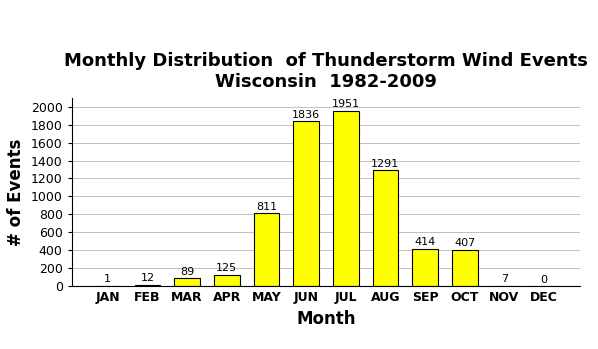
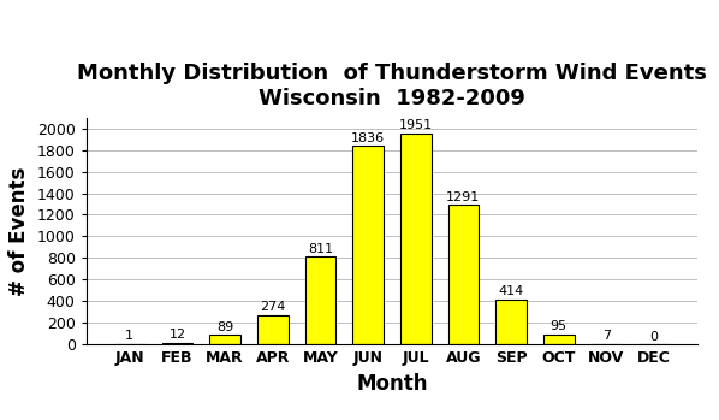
APR: 125 -> 274
OCT: 407 -> 95
